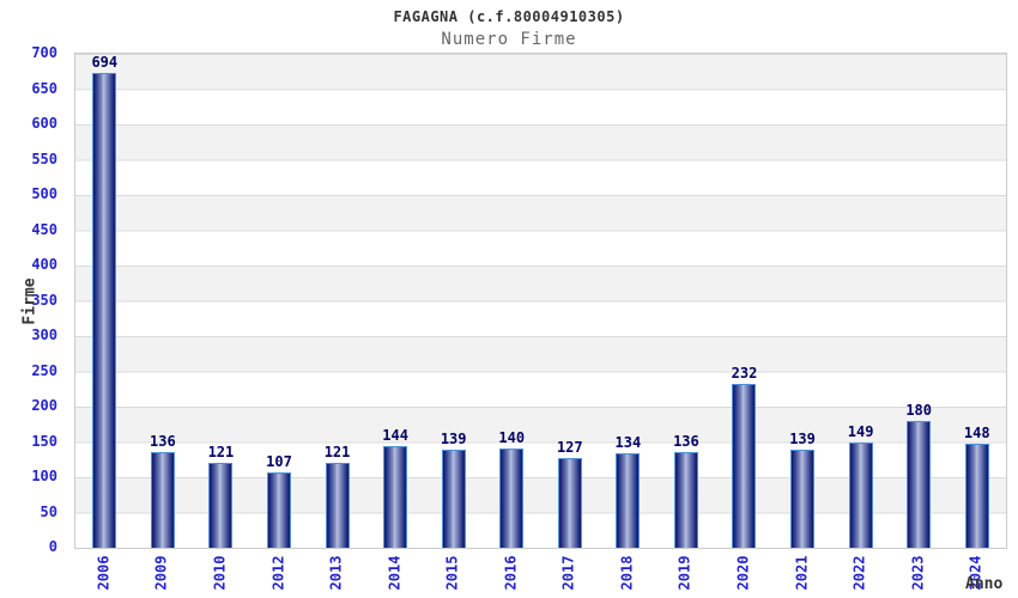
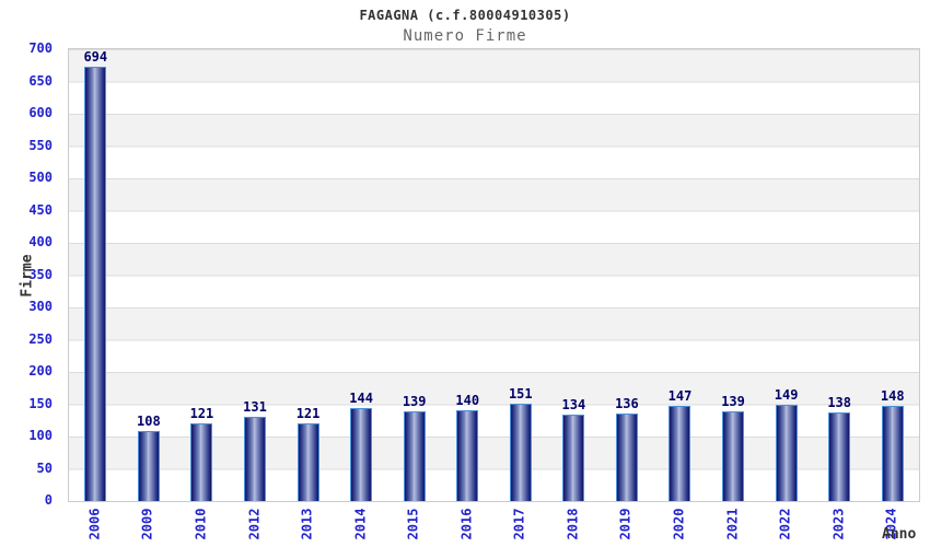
2009: 136 -> 108
2012: 107 -> 131
2017: 127 -> 151
2020: 232 -> 147
2023: 180 -> 138
